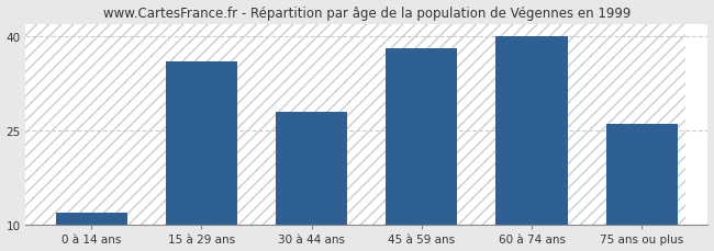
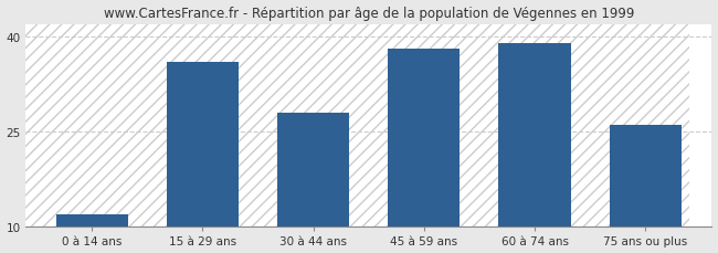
60 à 74 ans: 40 -> 39
